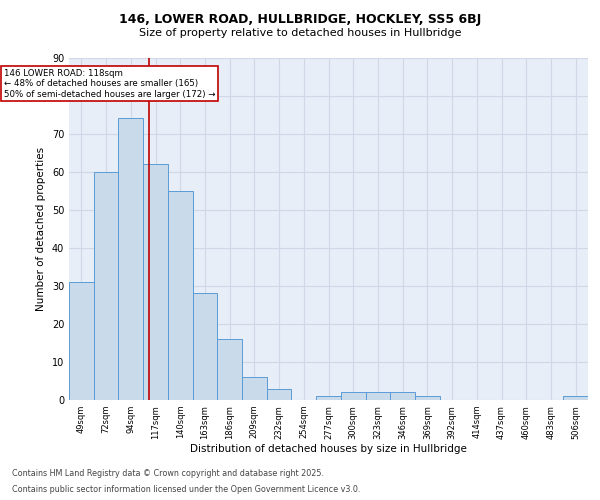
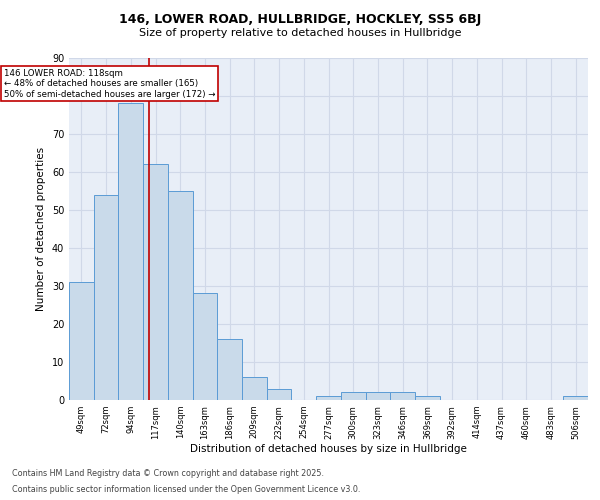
72sqm: 60 -> 54
94sqm: 74 -> 78
